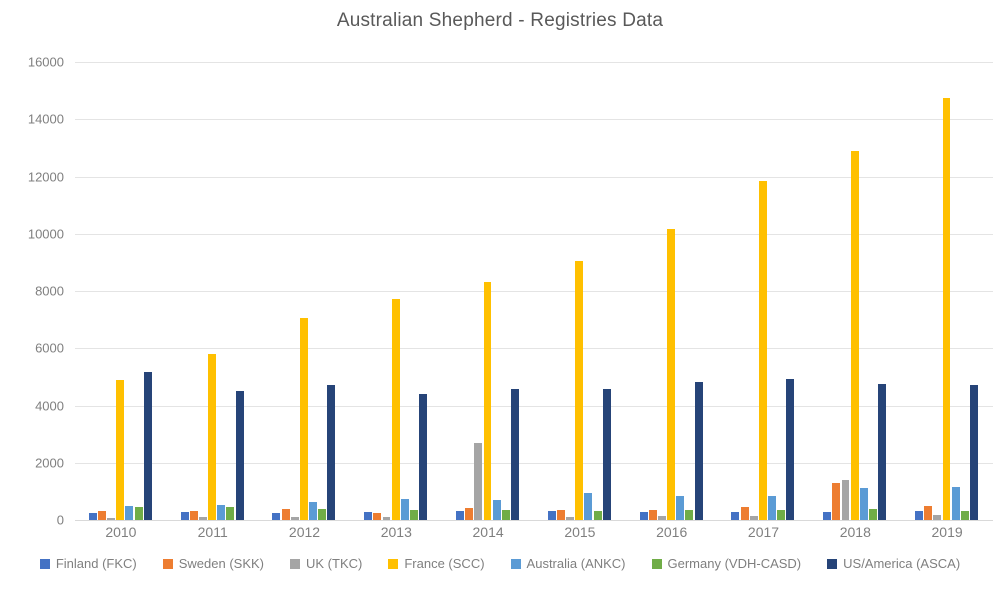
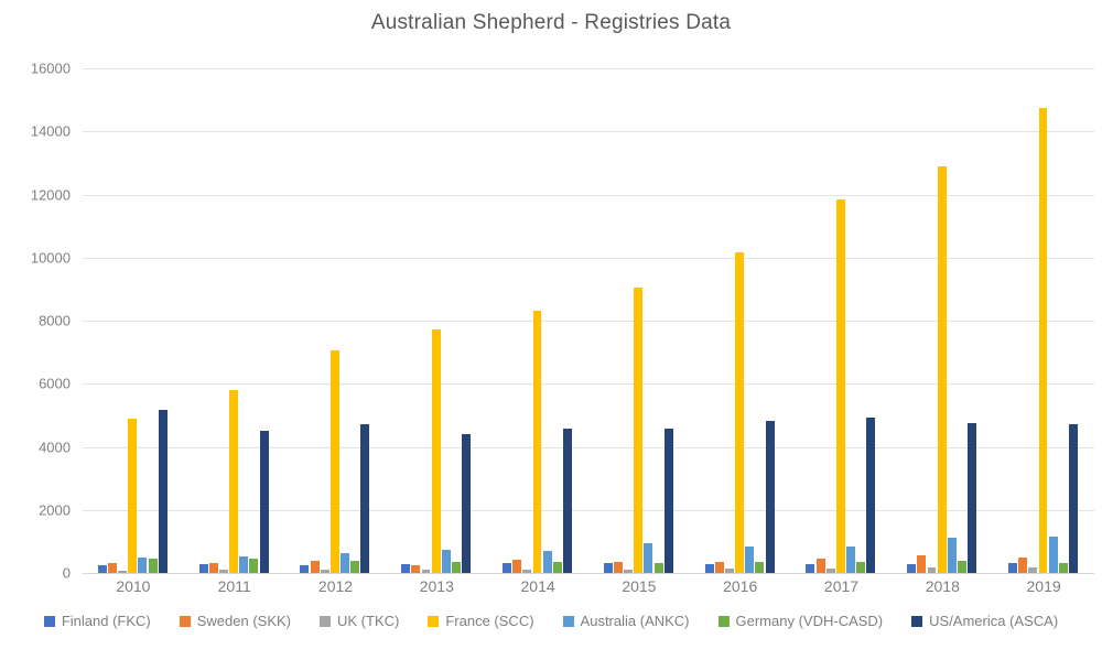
UK (TKC)/2014: 2700 -> 100
Sweden (SKK)/2018: 1300 -> 600
UK (TKC)/2018: 1400 -> 200
